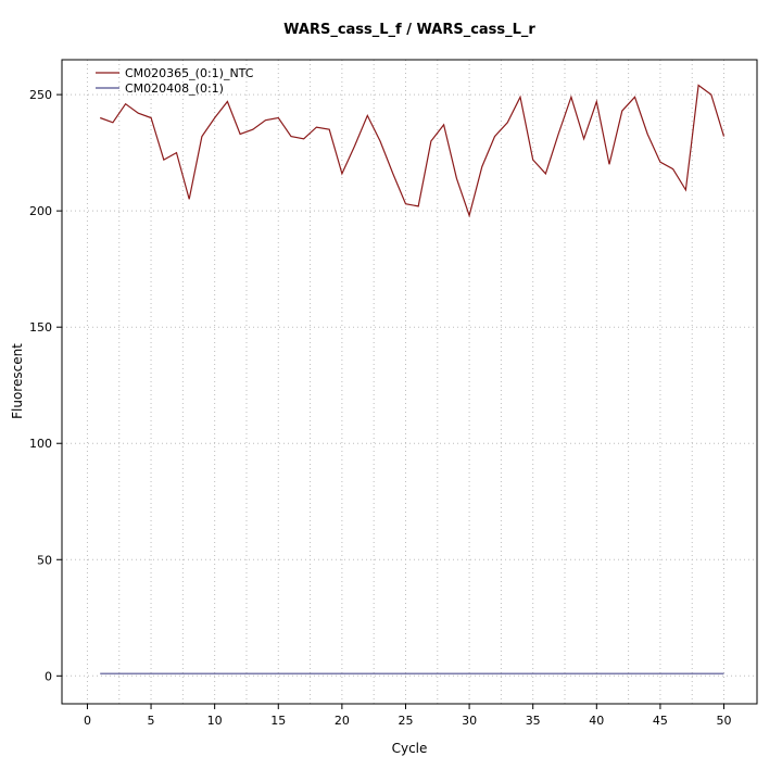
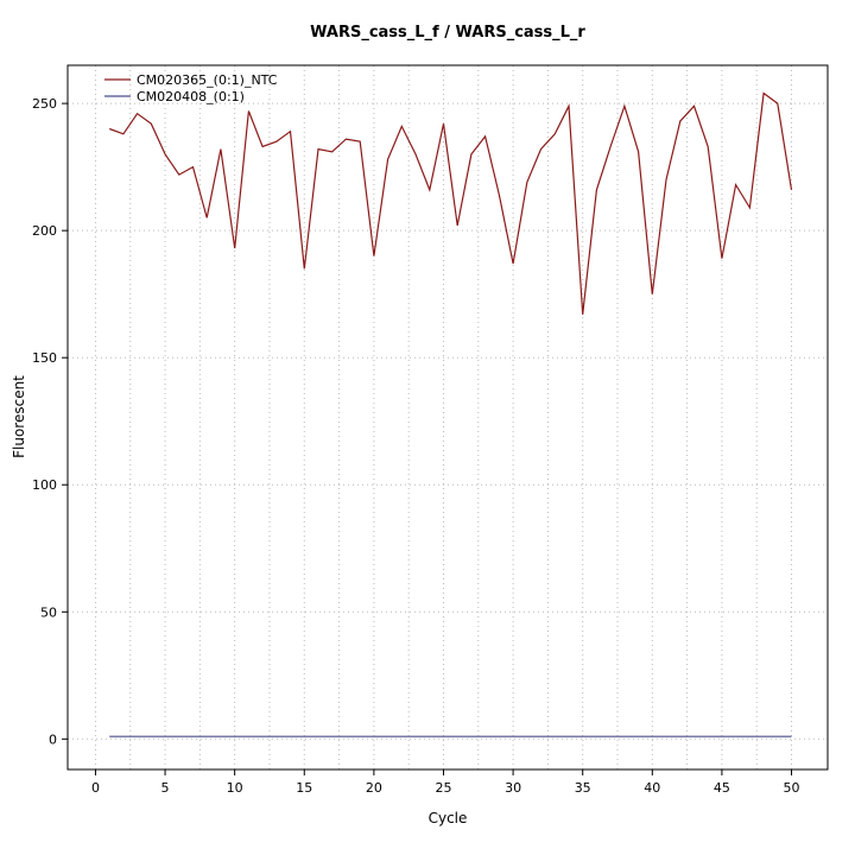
CM020365_(0:1)_NTC/5: 240 -> 230
CM020365_(0:1)_NTC/10: 240 -> 193
CM020365_(0:1)_NTC/15: 240 -> 185
CM020365_(0:1)_NTC/20: 216 -> 190
CM020365_(0:1)_NTC/25: 203 -> 242
CM020365_(0:1)_NTC/30: 198 -> 187
CM020365_(0:1)_NTC/35: 222 -> 167
CM020365_(0:1)_NTC/40: 247 -> 175
CM020365_(0:1)_NTC/45: 221 -> 189
CM020365_(0:1)_NTC/50: 232 -> 216
